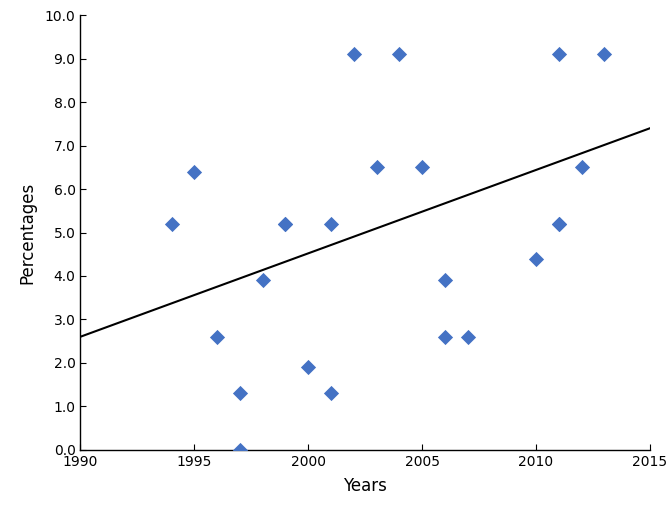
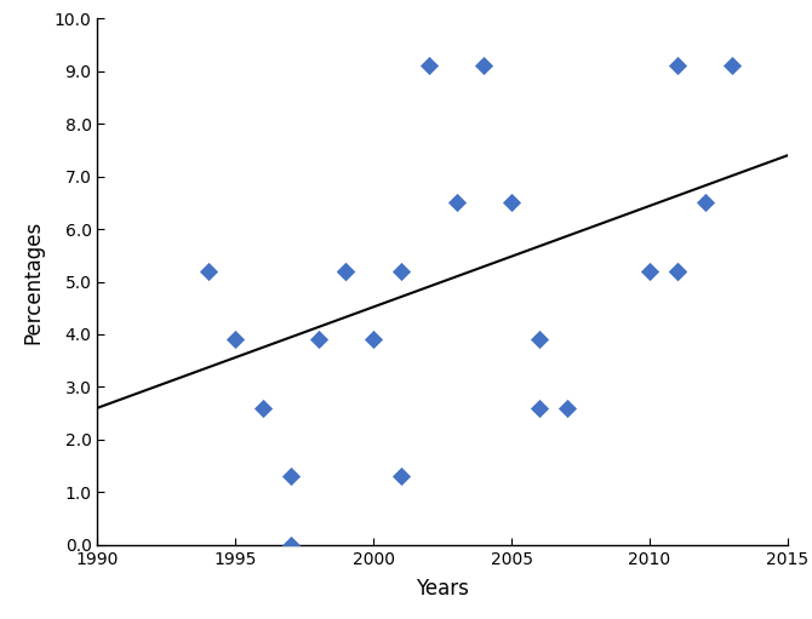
1995: 6.4 -> 3.9
2000: 1.9 -> 3.9
2010: 4.4 -> 5.2
